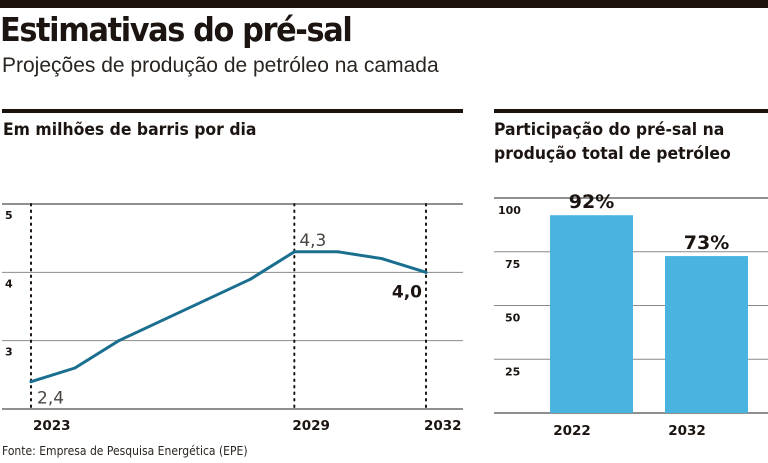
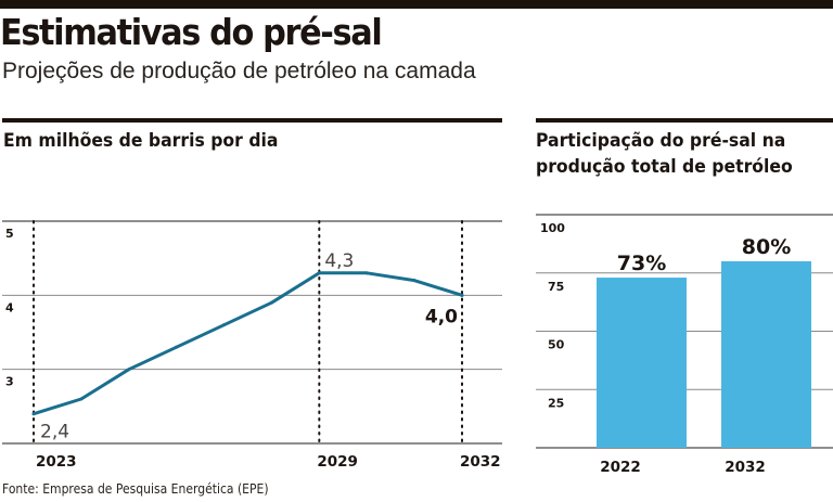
Participação do pré-sal na produção total de petróleo/2022: 92% -> 73%
Participação do pré-sal na produção total de petróleo/2032: 73% -> 80%
